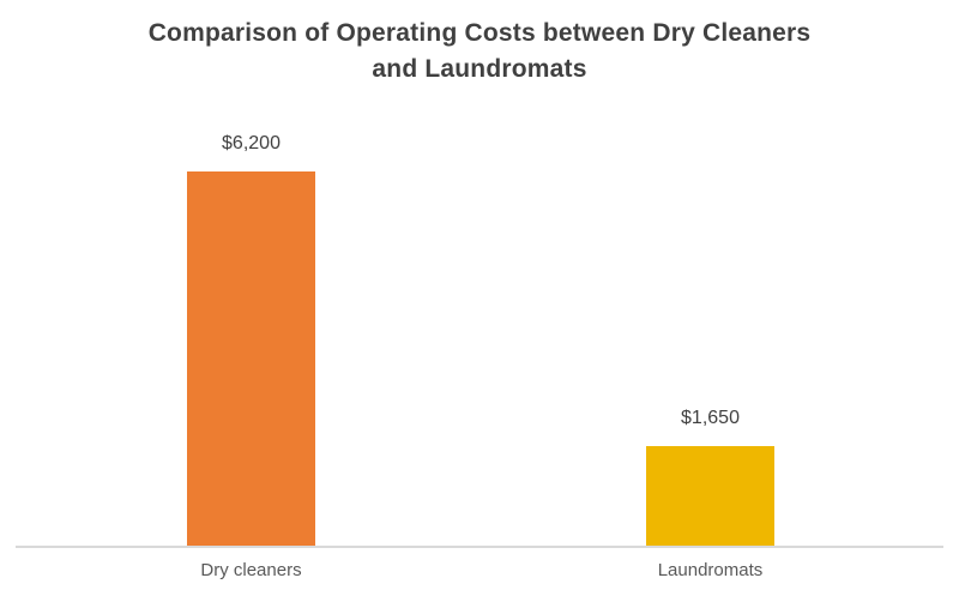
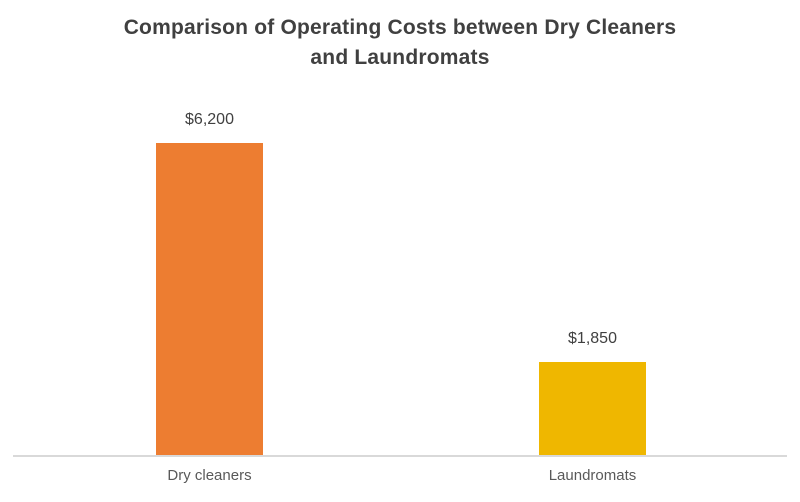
Laundromats: $1,650 -> $1,850
